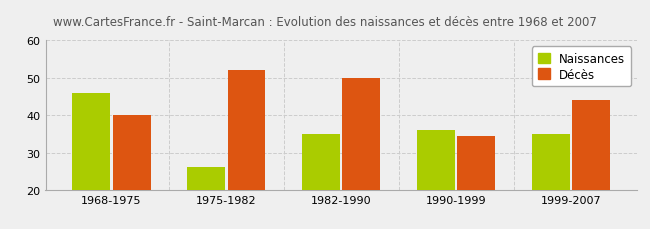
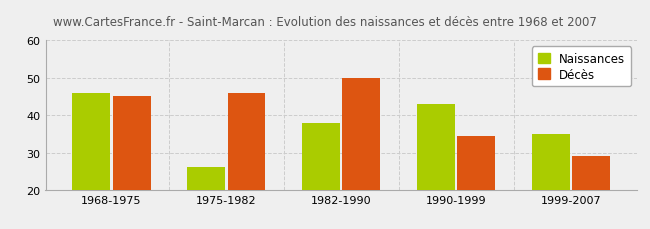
Décès/1968-1975: 40.0 -> 45.0
Décès/1975-1982: 52.0 -> 46.0
Naissances/1982-1990: 35 -> 38
Naissances/1990-1999: 36 -> 43
Décès/1999-2007: 44.0 -> 29.0
